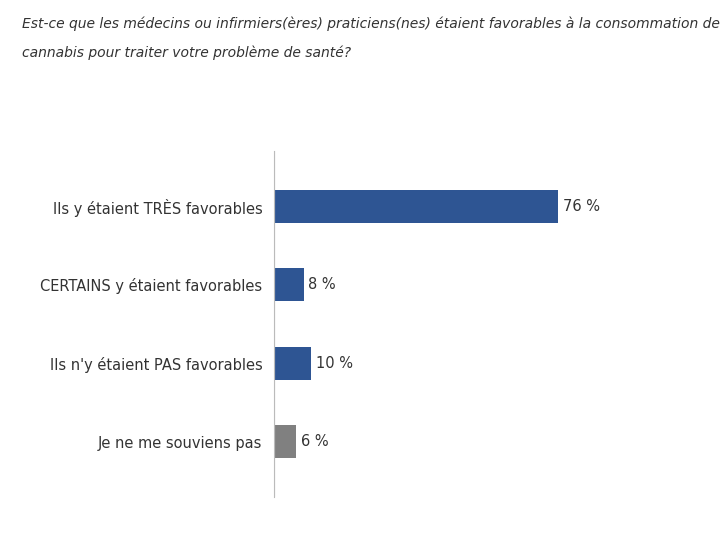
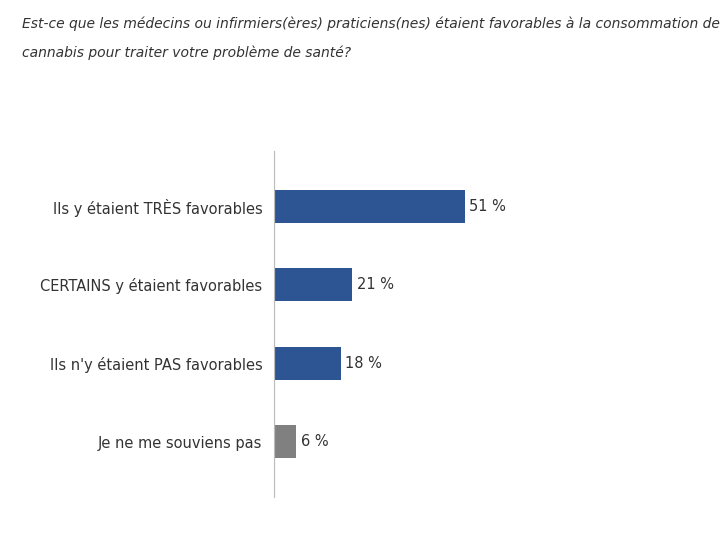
Ils y étaient TRÈS favorables: 76 -> 51
CERTAINS y étaient favorables: 8 -> 21
Ils n'y étaient PAS favorables: 10 -> 18
